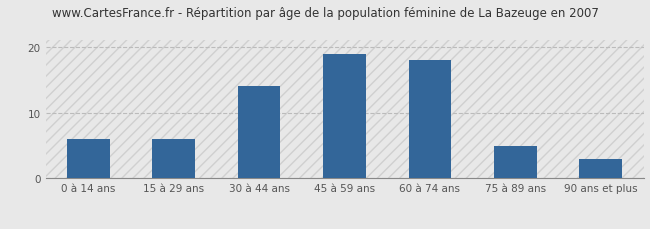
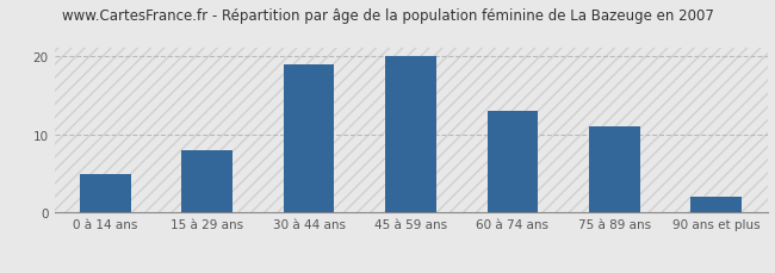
0 à 14 ans: 6 -> 5
15 à 29 ans: 6 -> 8
30 à 44 ans: 14 -> 19
45 à 59 ans: 19 -> 20
60 à 74 ans: 18 -> 13
75 à 89 ans: 5 -> 11
90 ans et plus: 3 -> 2
